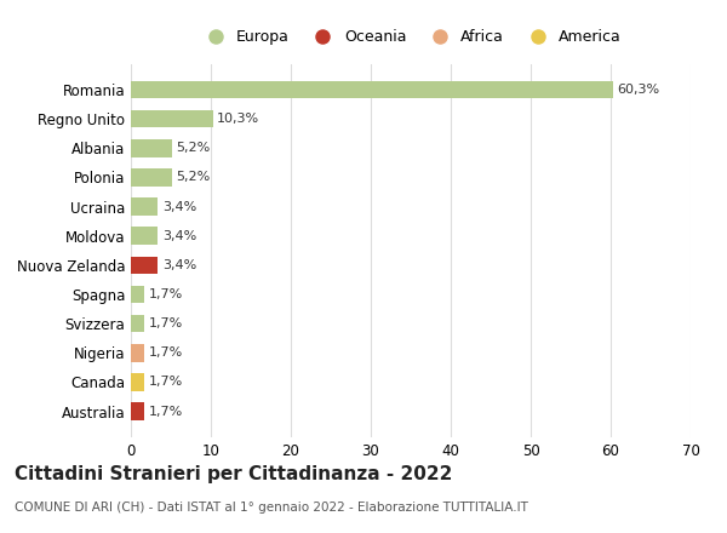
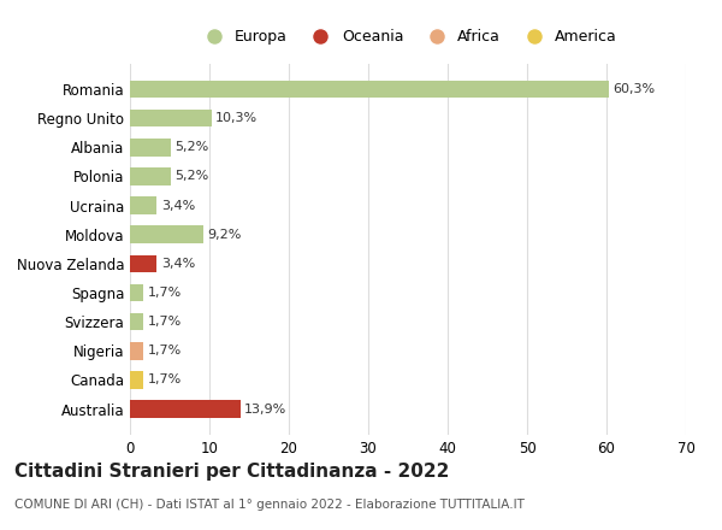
Moldova: 3,4% -> 9,2%
Australia: 1,7% -> 13,9%
